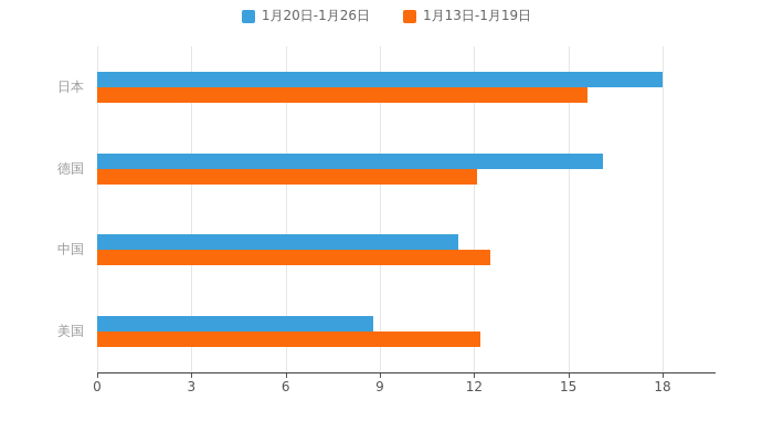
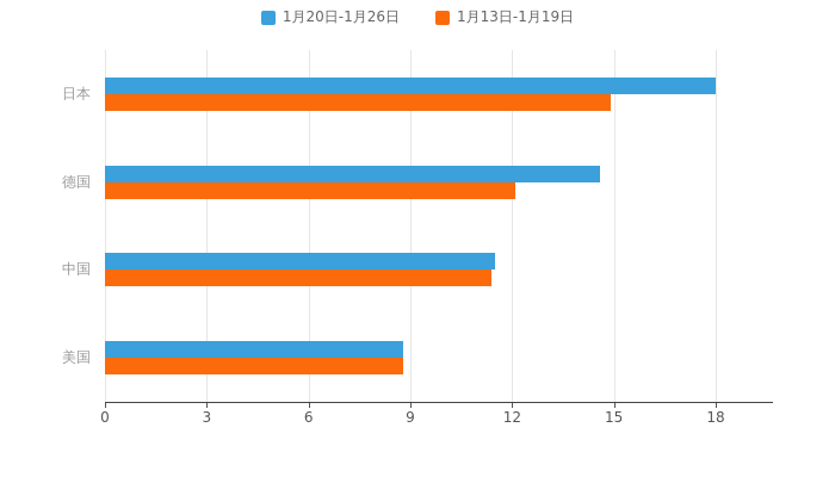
1月13日-1月19日/日本: 15.6 -> 14.9
1月20日-1月26日/德国: 16.1 -> 14.6
1月13日-1月19日/中国: 12.5 -> 11.4
1月13日-1月19日/美国: 12.2 -> 8.8
